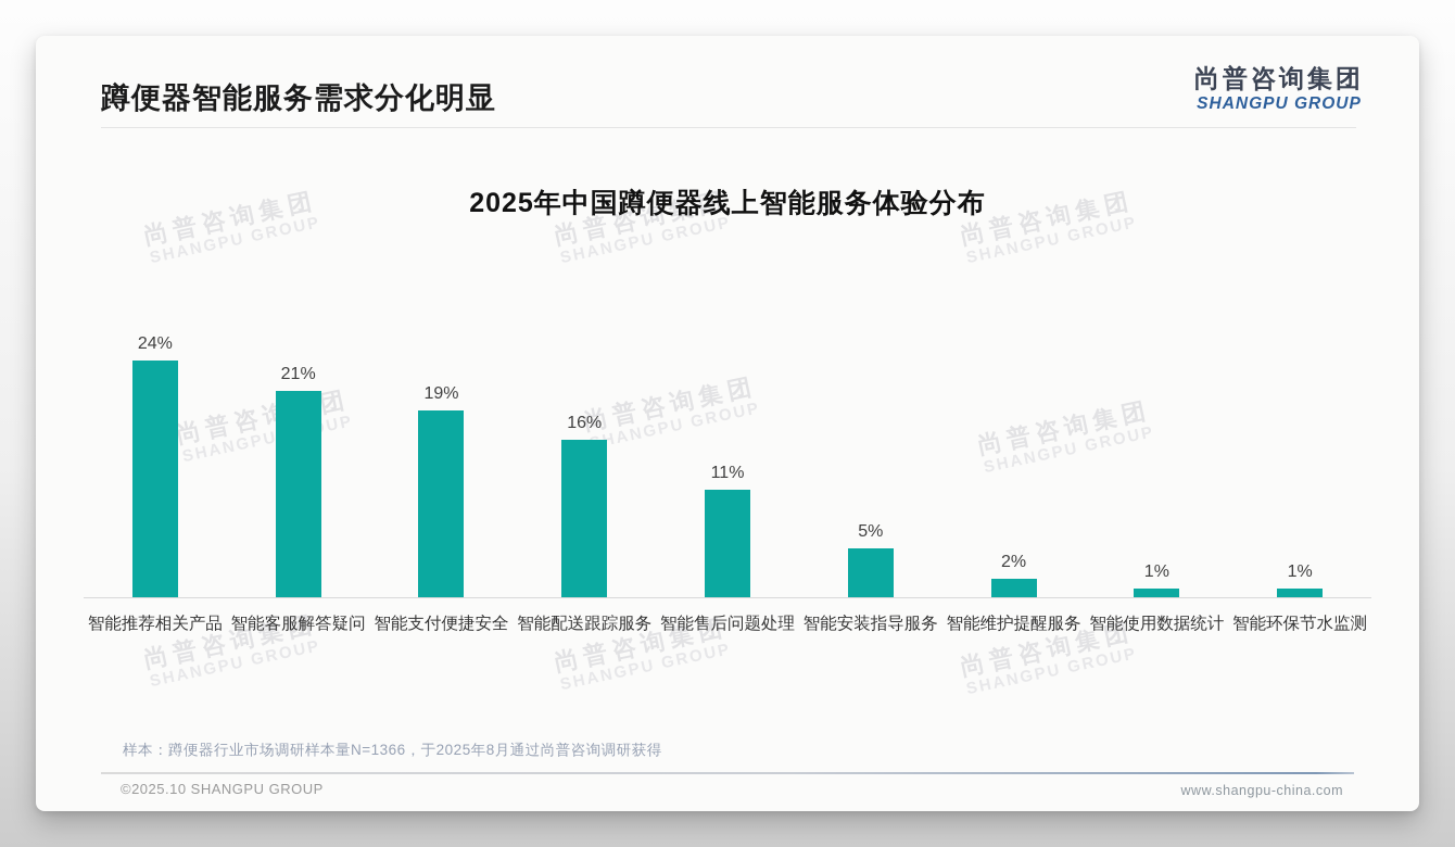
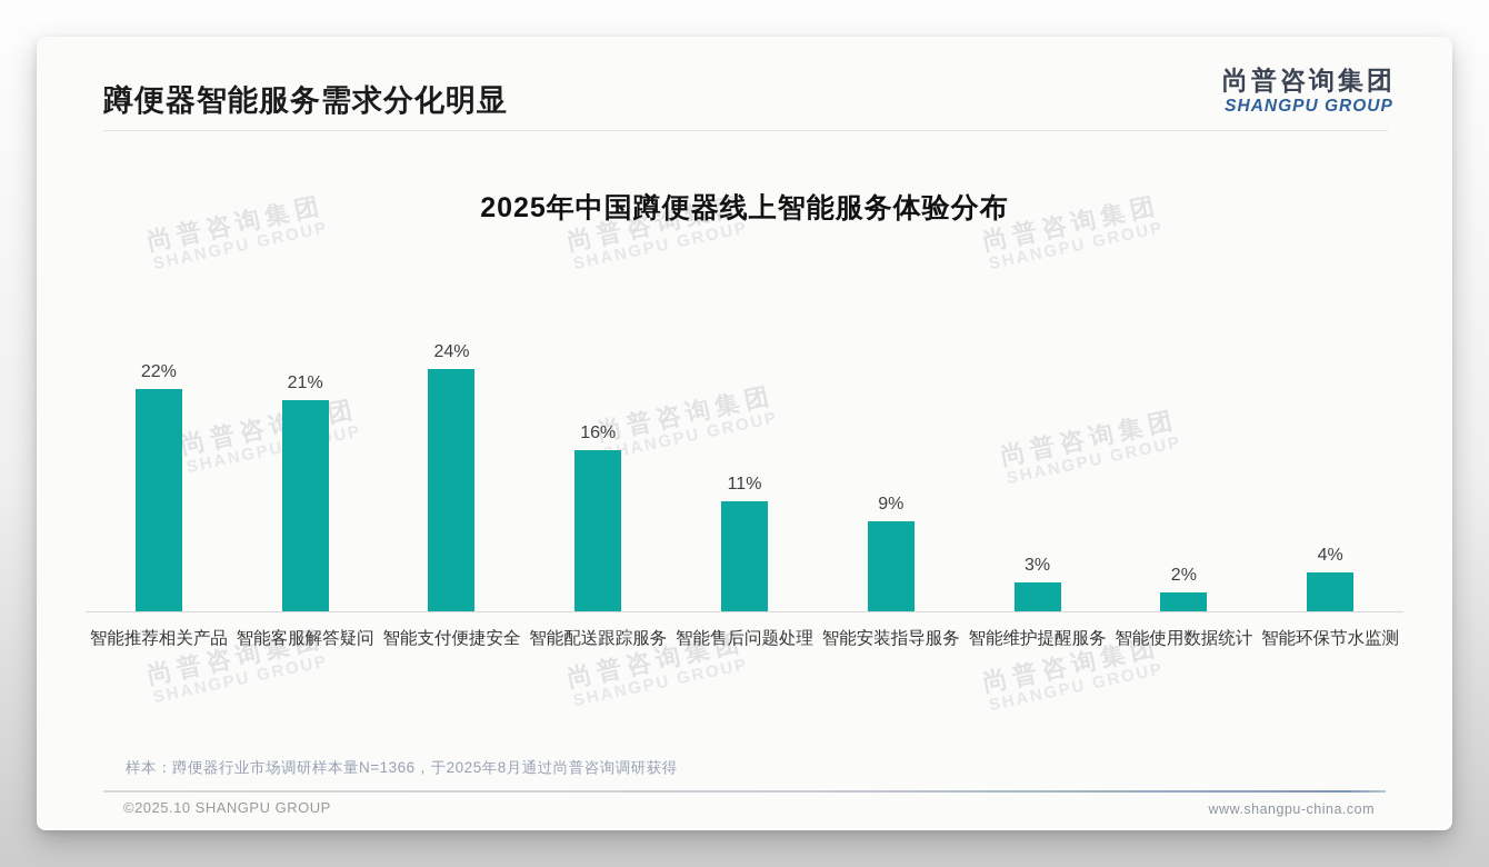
智能推荐相关产品: 24% -> 22%
智能支付便捷安全: 19% -> 24%
智能安装指导服务: 5% -> 9%
智能维护提醒服务: 2% -> 3%
智能使用数据统计: 1% -> 2%
智能环保节水监测: 1% -> 4%
